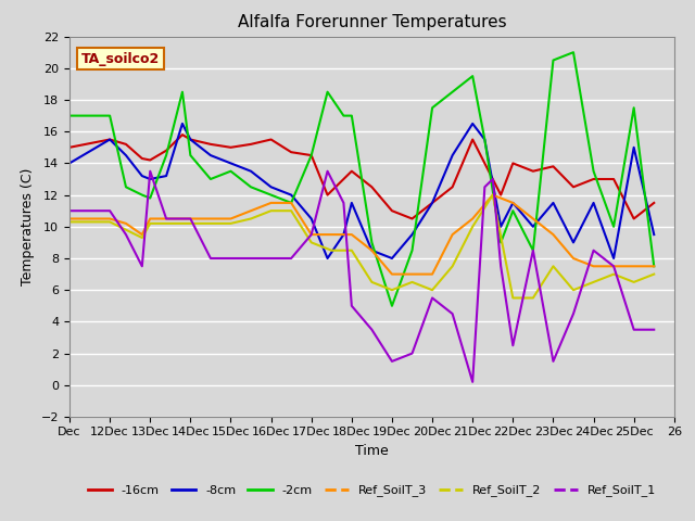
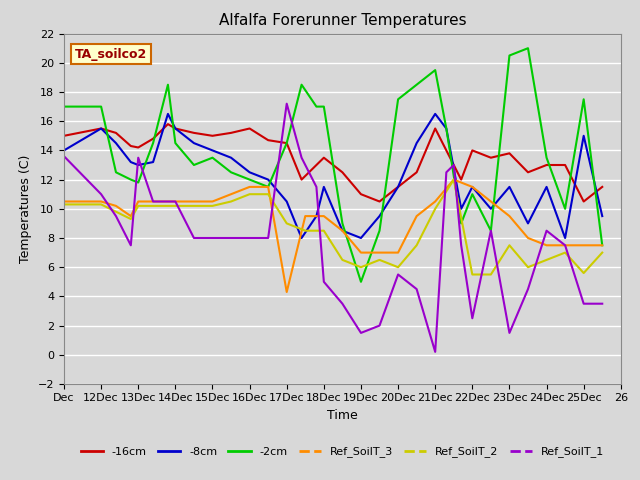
Ref_SoilT_1/Dec: 11.0 -> 13.6
Ref_SoilT_3/17Dec: 9.5 -> 4.3
Ref_SoilT_1/17Dec: 9.5 -> 17.2
Ref_SoilT_2/25Dec: 6.5 -> 5.6
